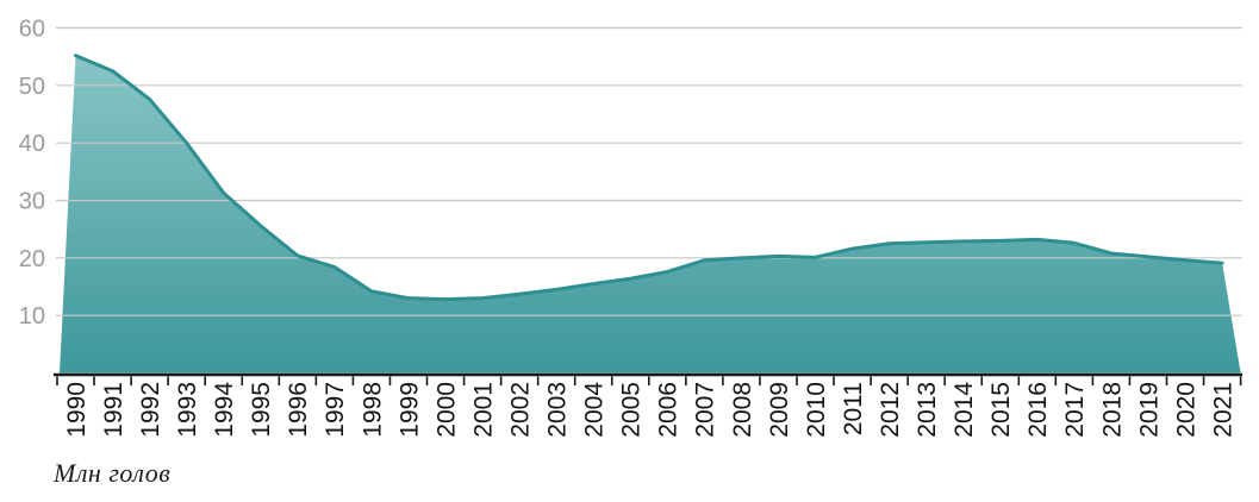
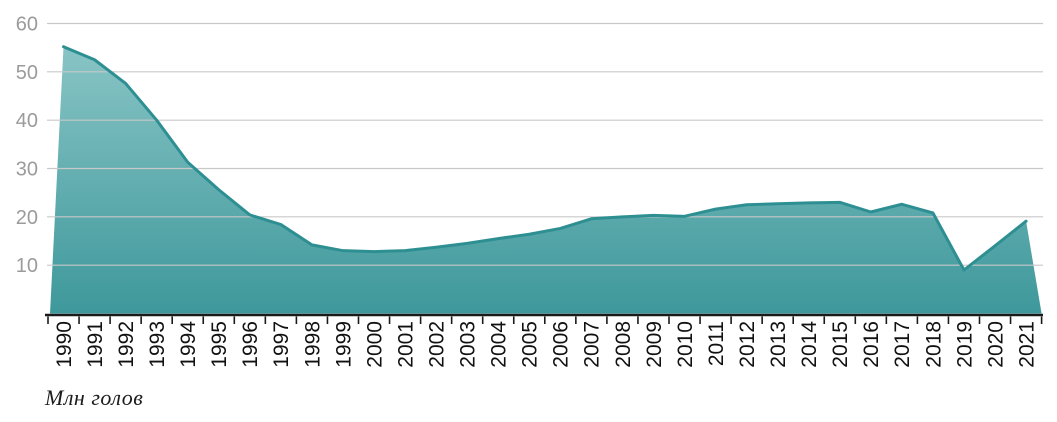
2016: 23 -> 21
2019: 20 -> 9
2020: 20 -> 14
